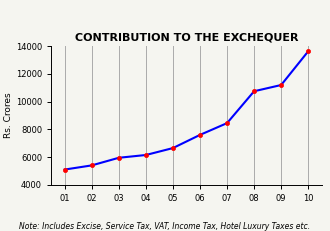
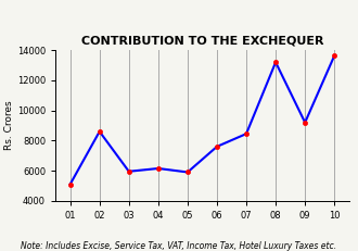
02: 5400 -> 8600
05: 6600 -> 5900
08: 10800 -> 13200
09: 11200 -> 9200
